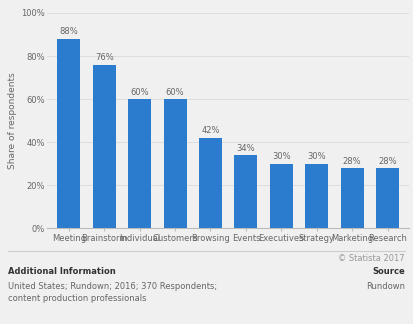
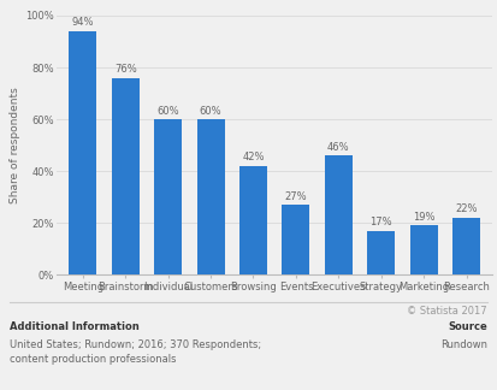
Meeting: 88% -> 94%
Events: 34% -> 27%
Executives: 30% -> 46%
Strategy: 30% -> 17%
Marketing: 28% -> 19%
Research: 28% -> 22%
